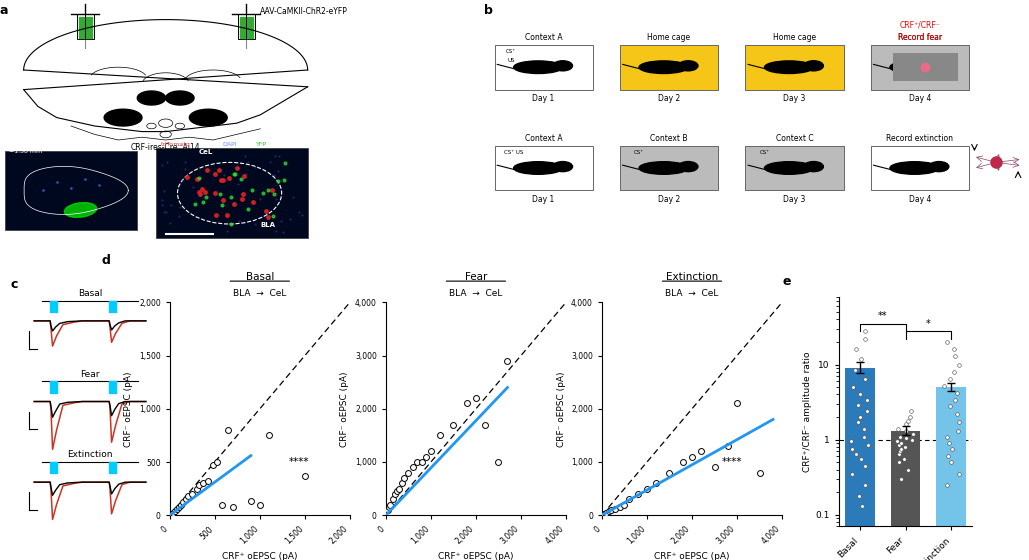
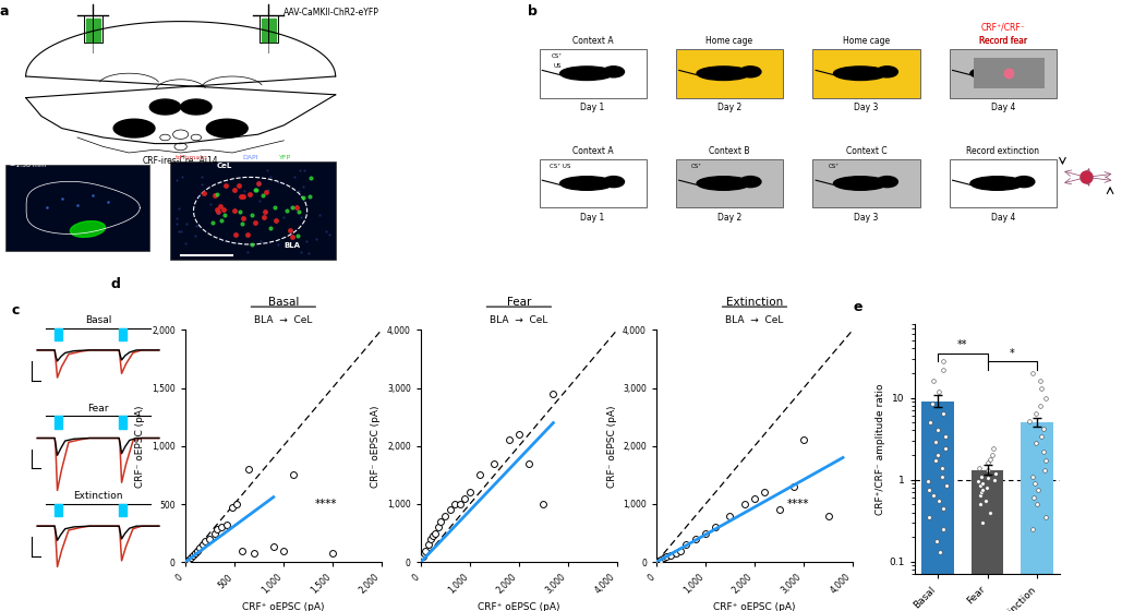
Basal/1,500: 370 -> 80
